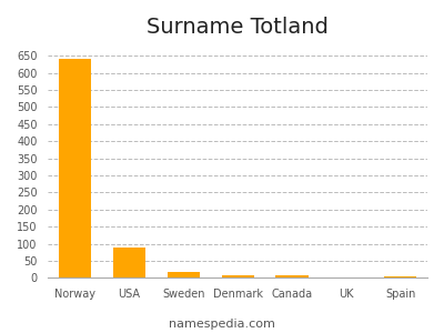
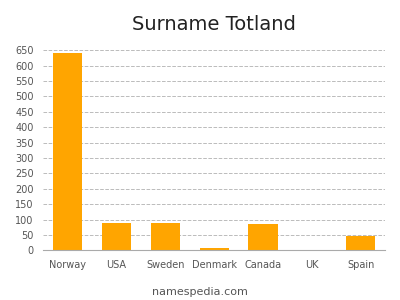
Sweden: 16 -> 90
Canada: 6 -> 85
Spain: 3 -> 45
